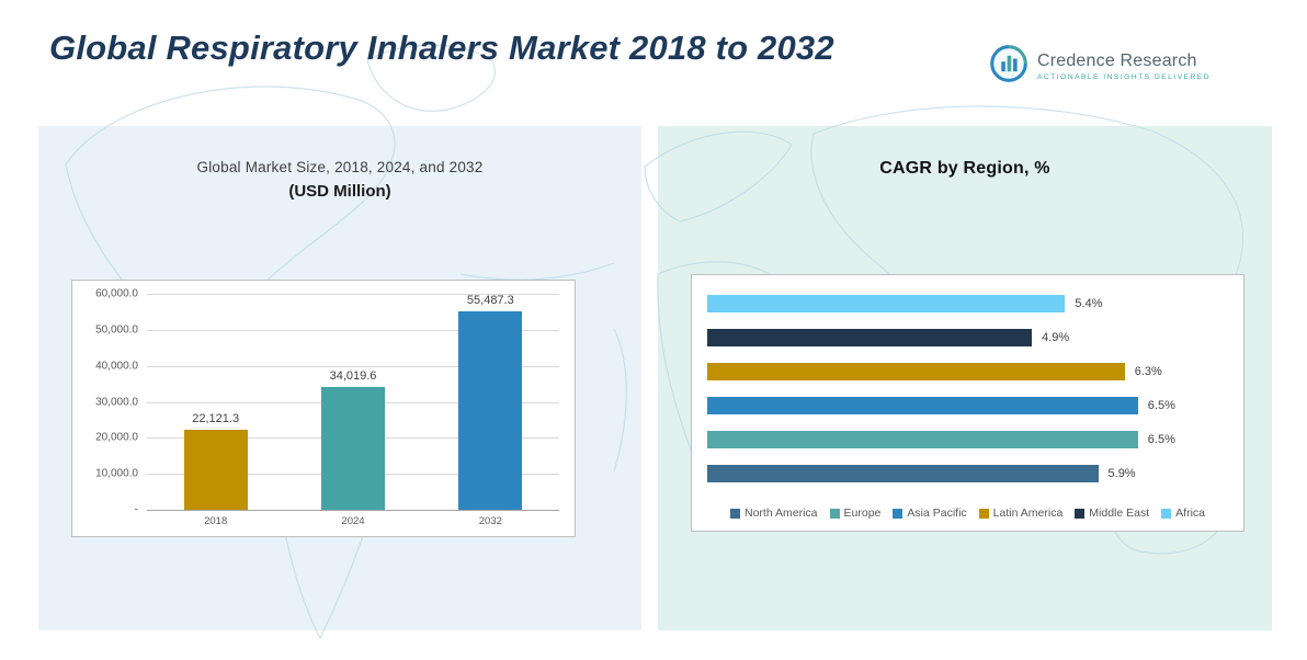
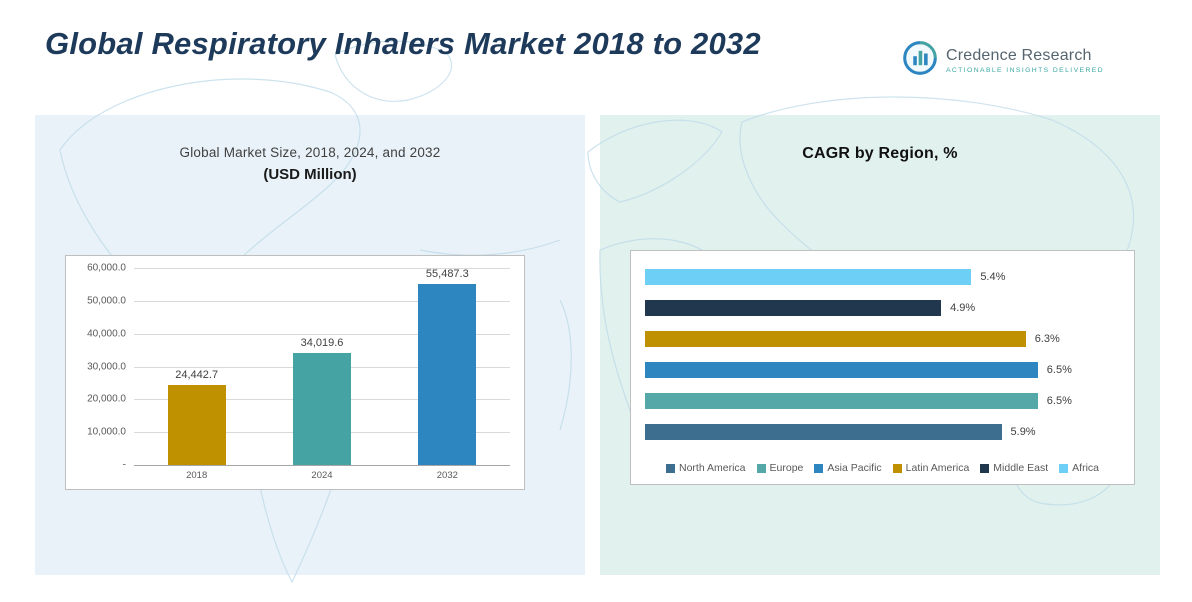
Global Market Size, 2018, 2024, and 2032/2018: 22,121.3 -> 24,442.7
